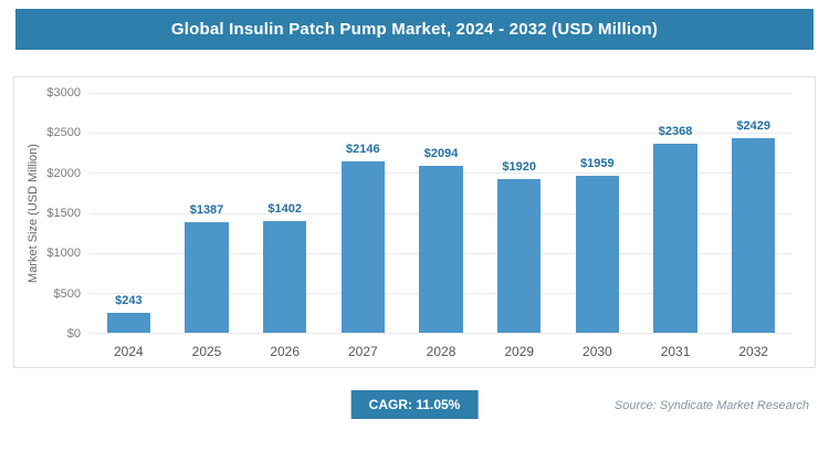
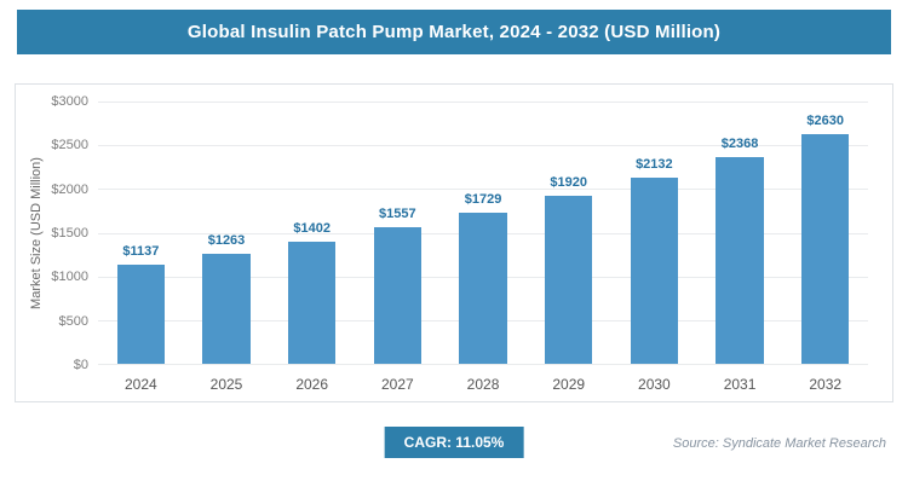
2024: $243 -> $1137
2025: $1387 -> $1263
2027: $2146 -> $1557
2028: $2094 -> $1729
2030: $1959 -> $2132
2032: $2429 -> $2630
